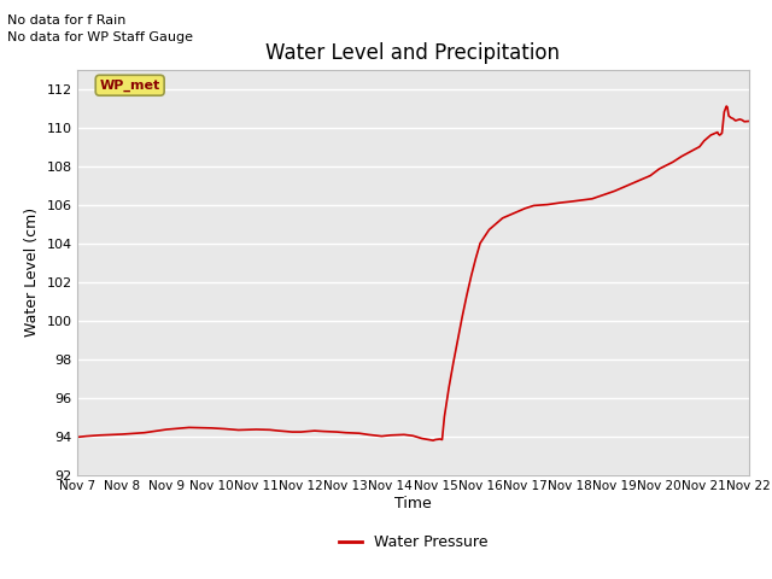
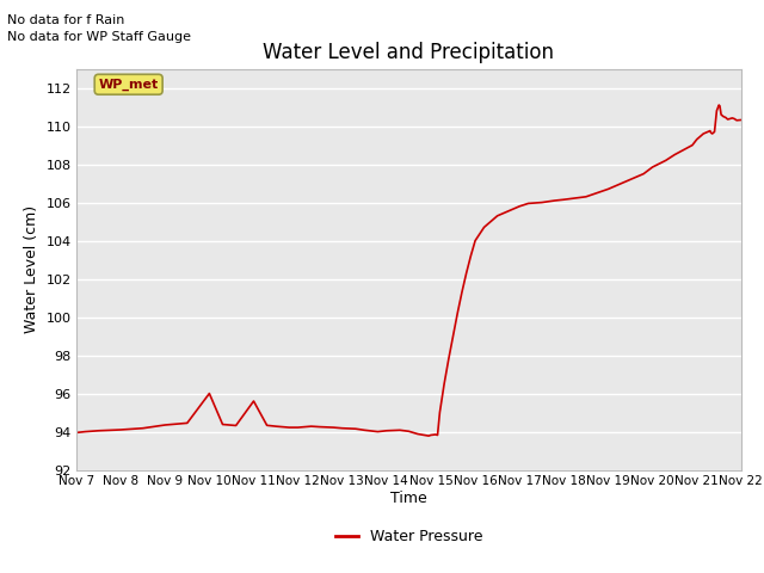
Nov 10: 94.4 -> 96.0
Nov 11: 94.3 -> 95.6
